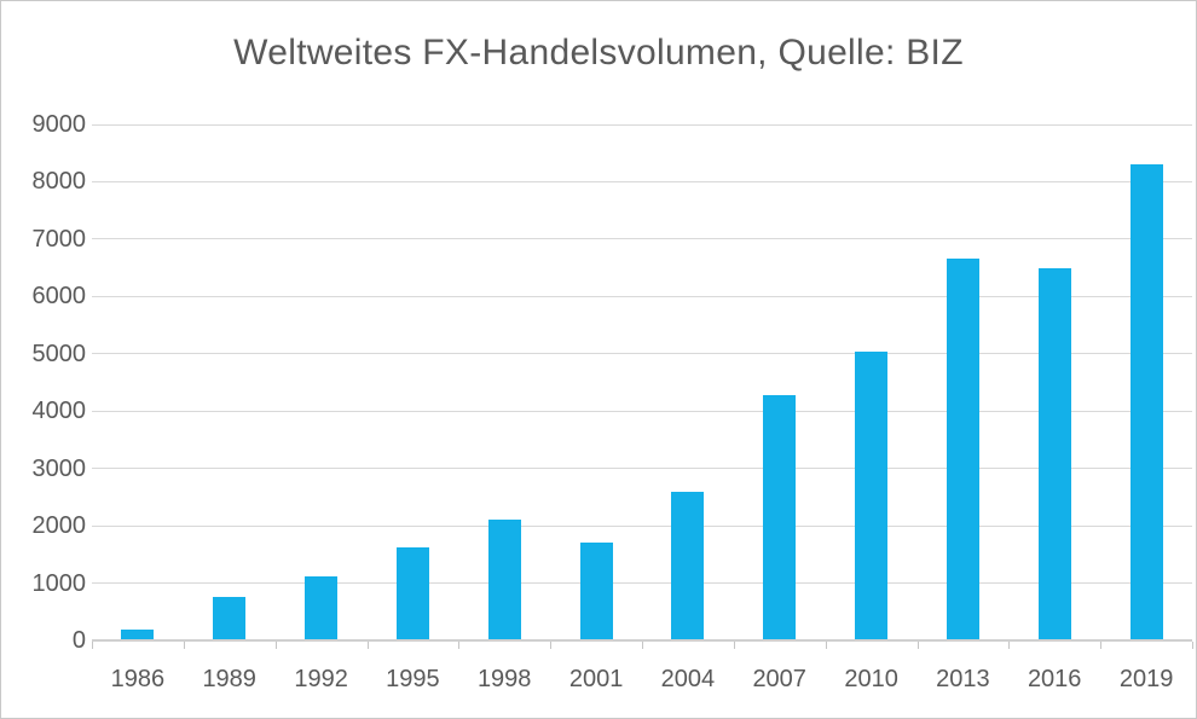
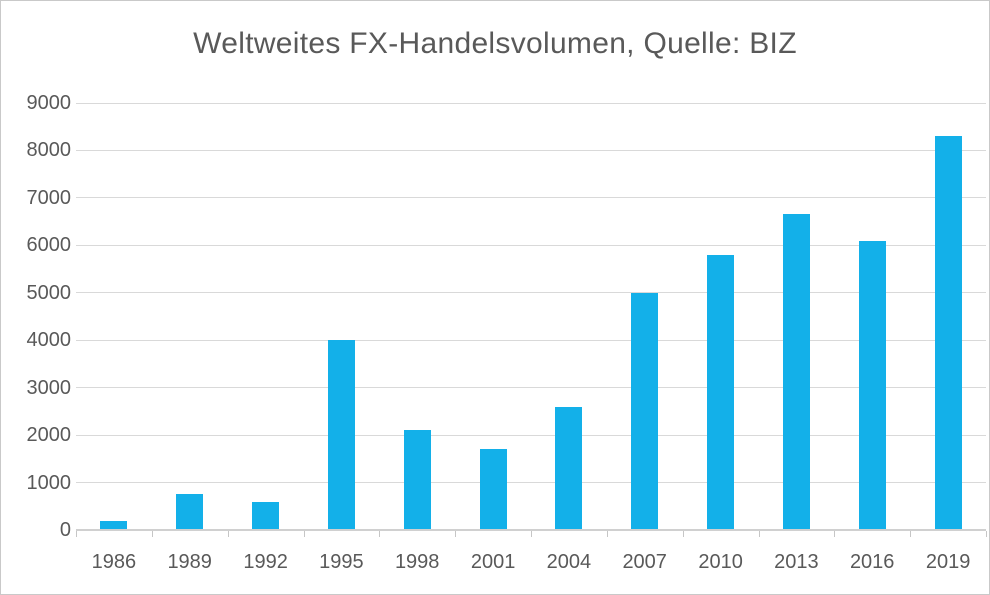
1992: 1100 -> 600
1995: 1600 -> 4000
2007: 4300 -> 5000
2010: 5000 -> 5800
2016: 6500 -> 6100
